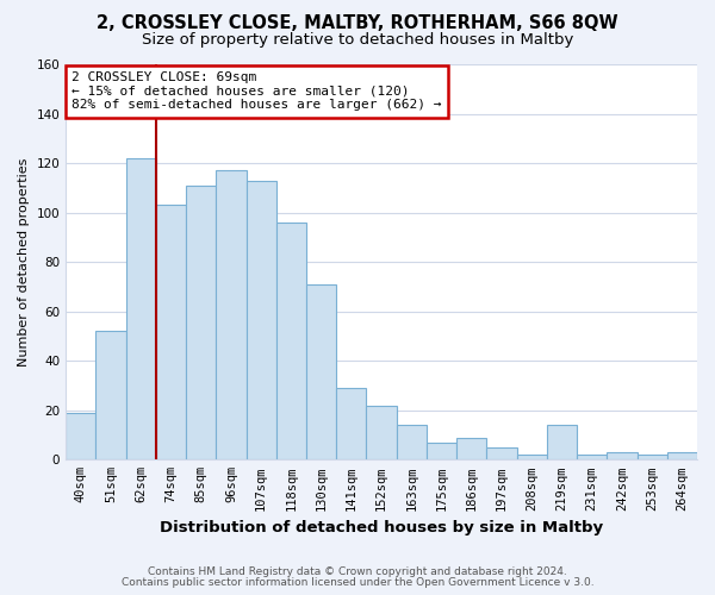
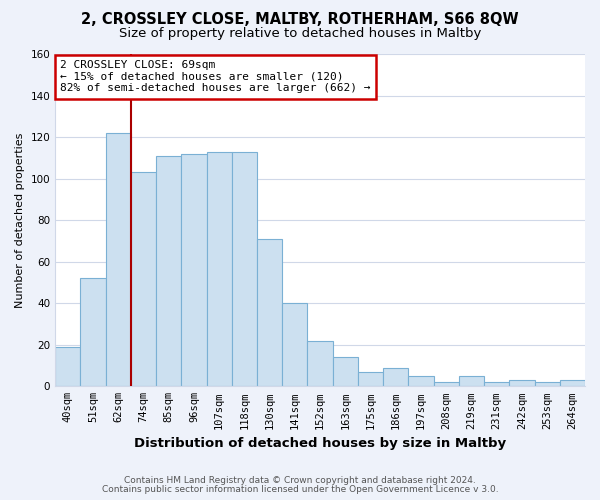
96sqm: 117 -> 112
118sqm: 96 -> 113
141sqm: 29 -> 40
219sqm: 14 -> 5
